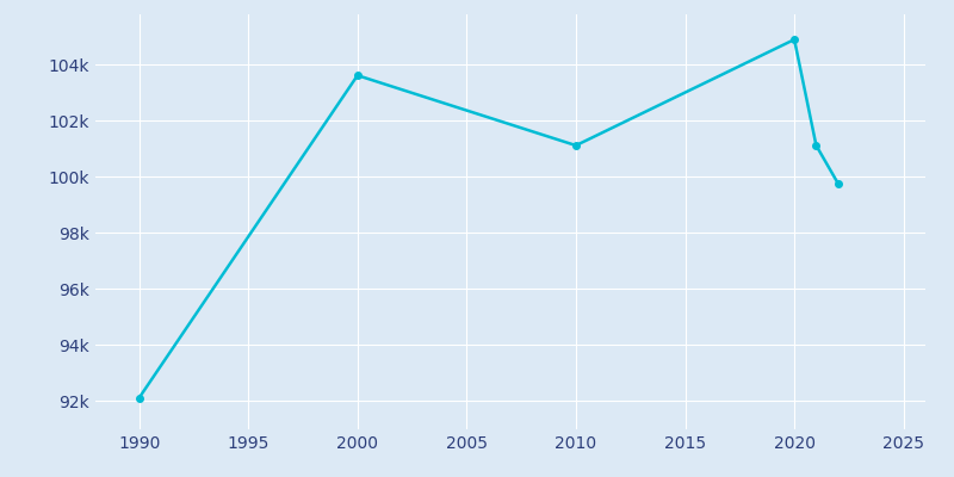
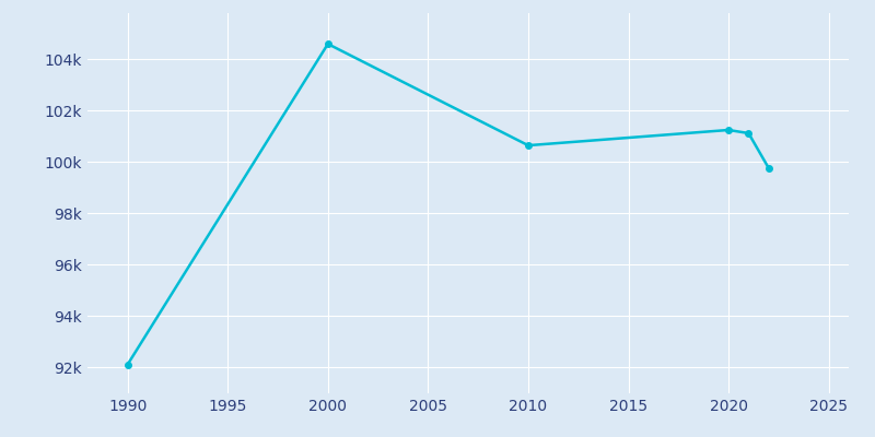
2000: 103.62k -> 104.60k
2010: 101.12k -> 100.65k
2020: 104.90k -> 101.25k
